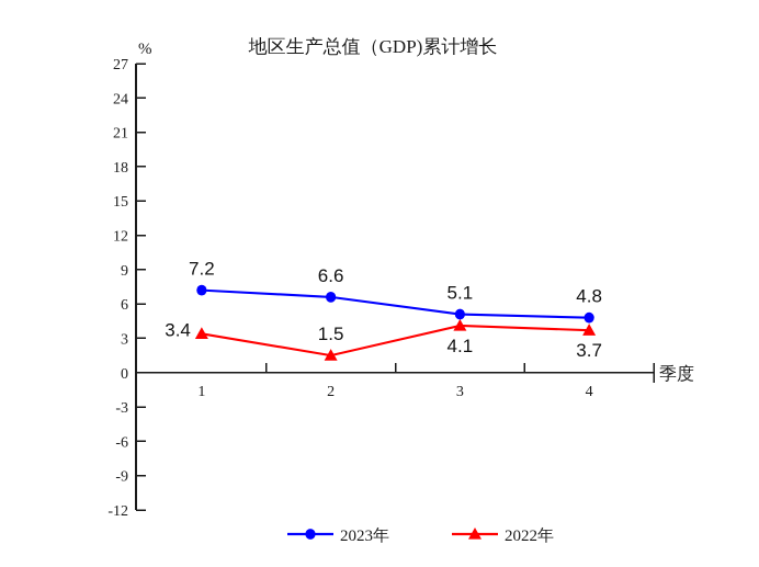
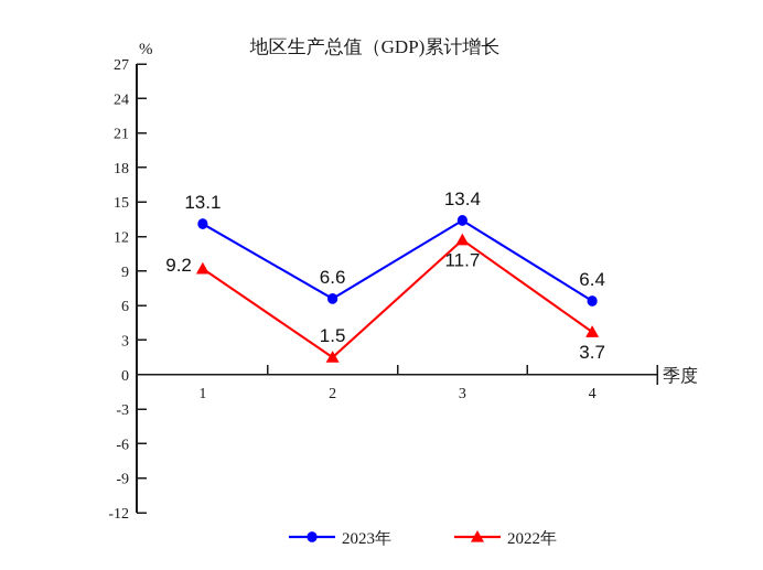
2023年/1: 7.2 -> 13.1
2022年/1: 3.4 -> 9.2
2023年/3: 5.1 -> 13.4
2022年/3: 4.1 -> 11.7
2023年/4: 4.8 -> 6.4
